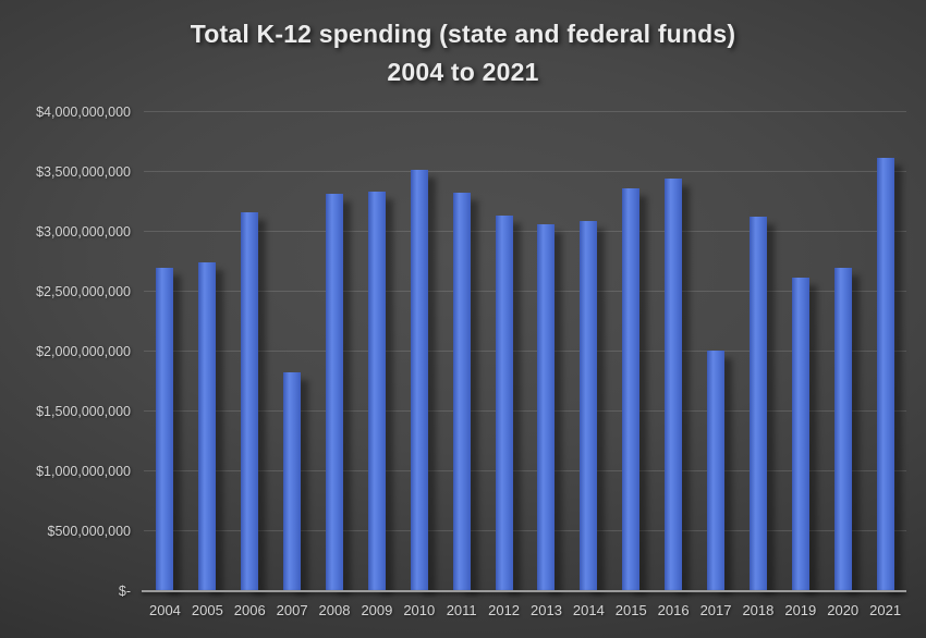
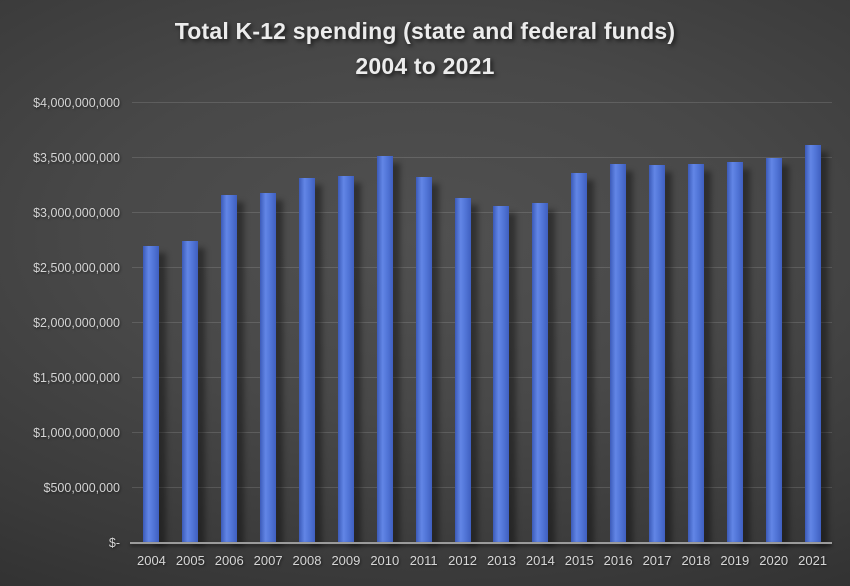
2007: $1830000000 -> $3180000000
2017: $2010000000 -> $3440000000
2018: $3130000000 -> $3450000000
2019: $2620000000 -> $3460000000
2020: $2700000000 -> $3500000000
